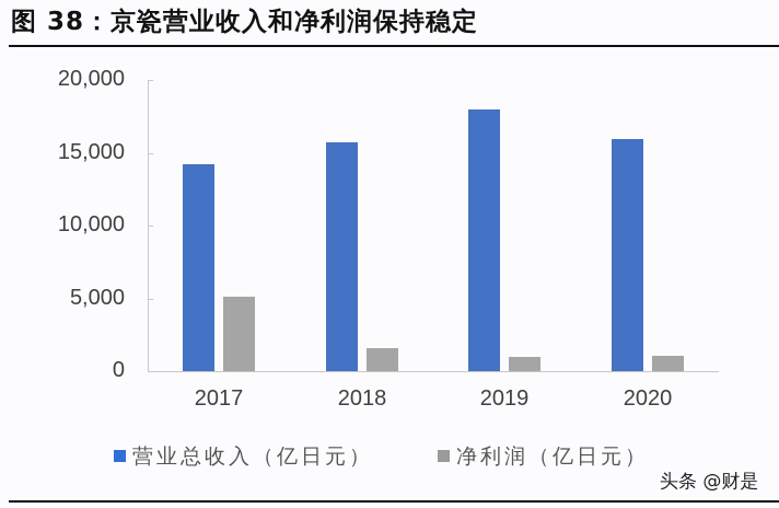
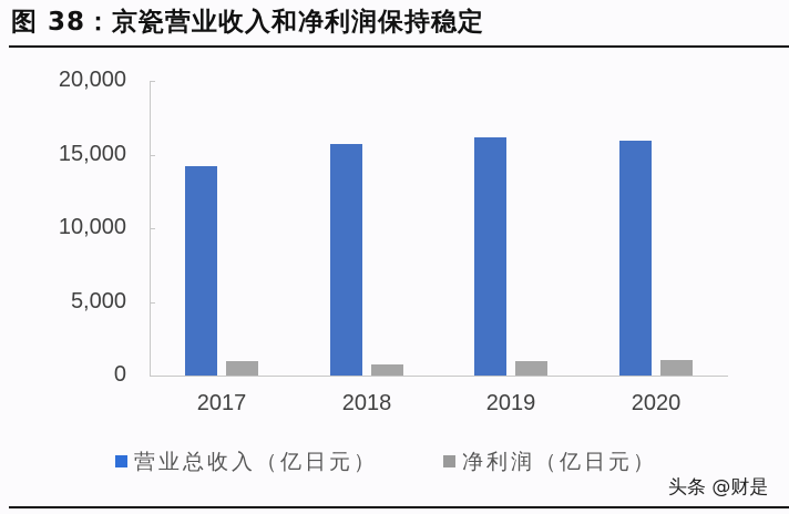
净利润（亿日元）/2017: 5100 -> 1000
净利润（亿日元）/2018: 1600 -> 800
营业总收入（亿日元）/2019: 18000 -> 16200
